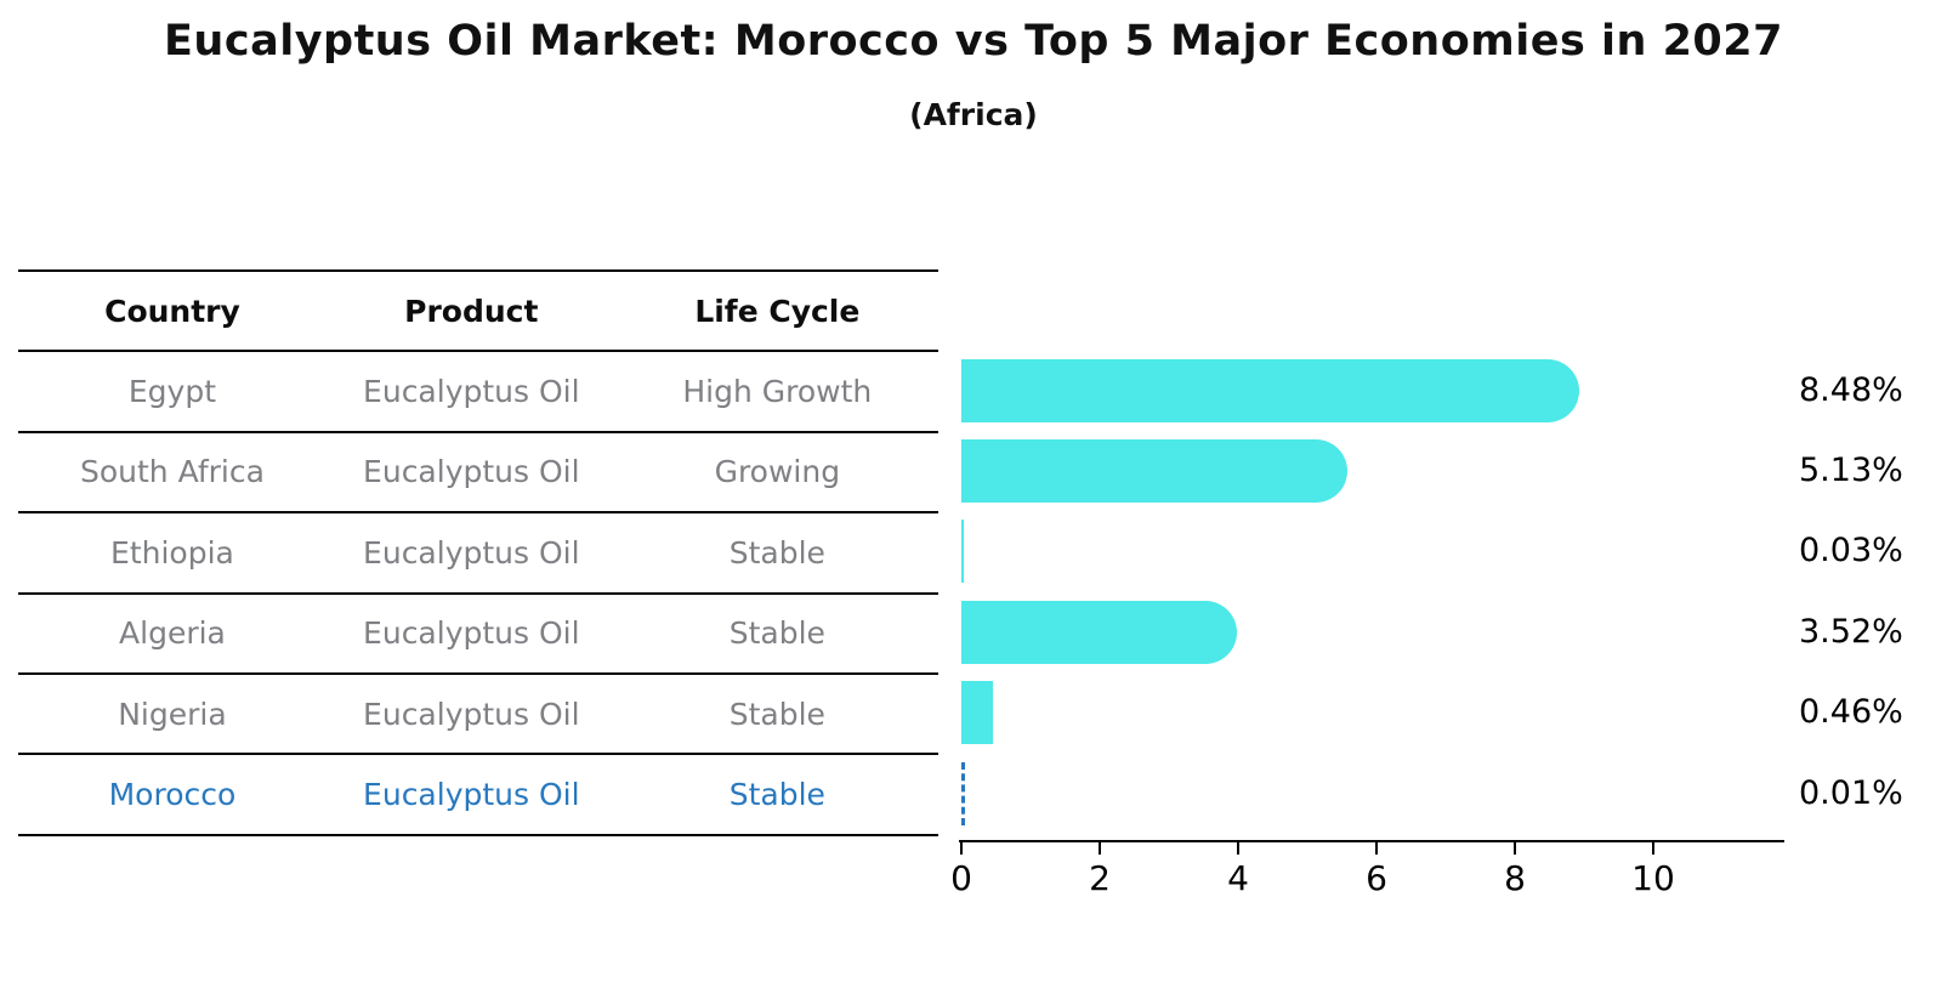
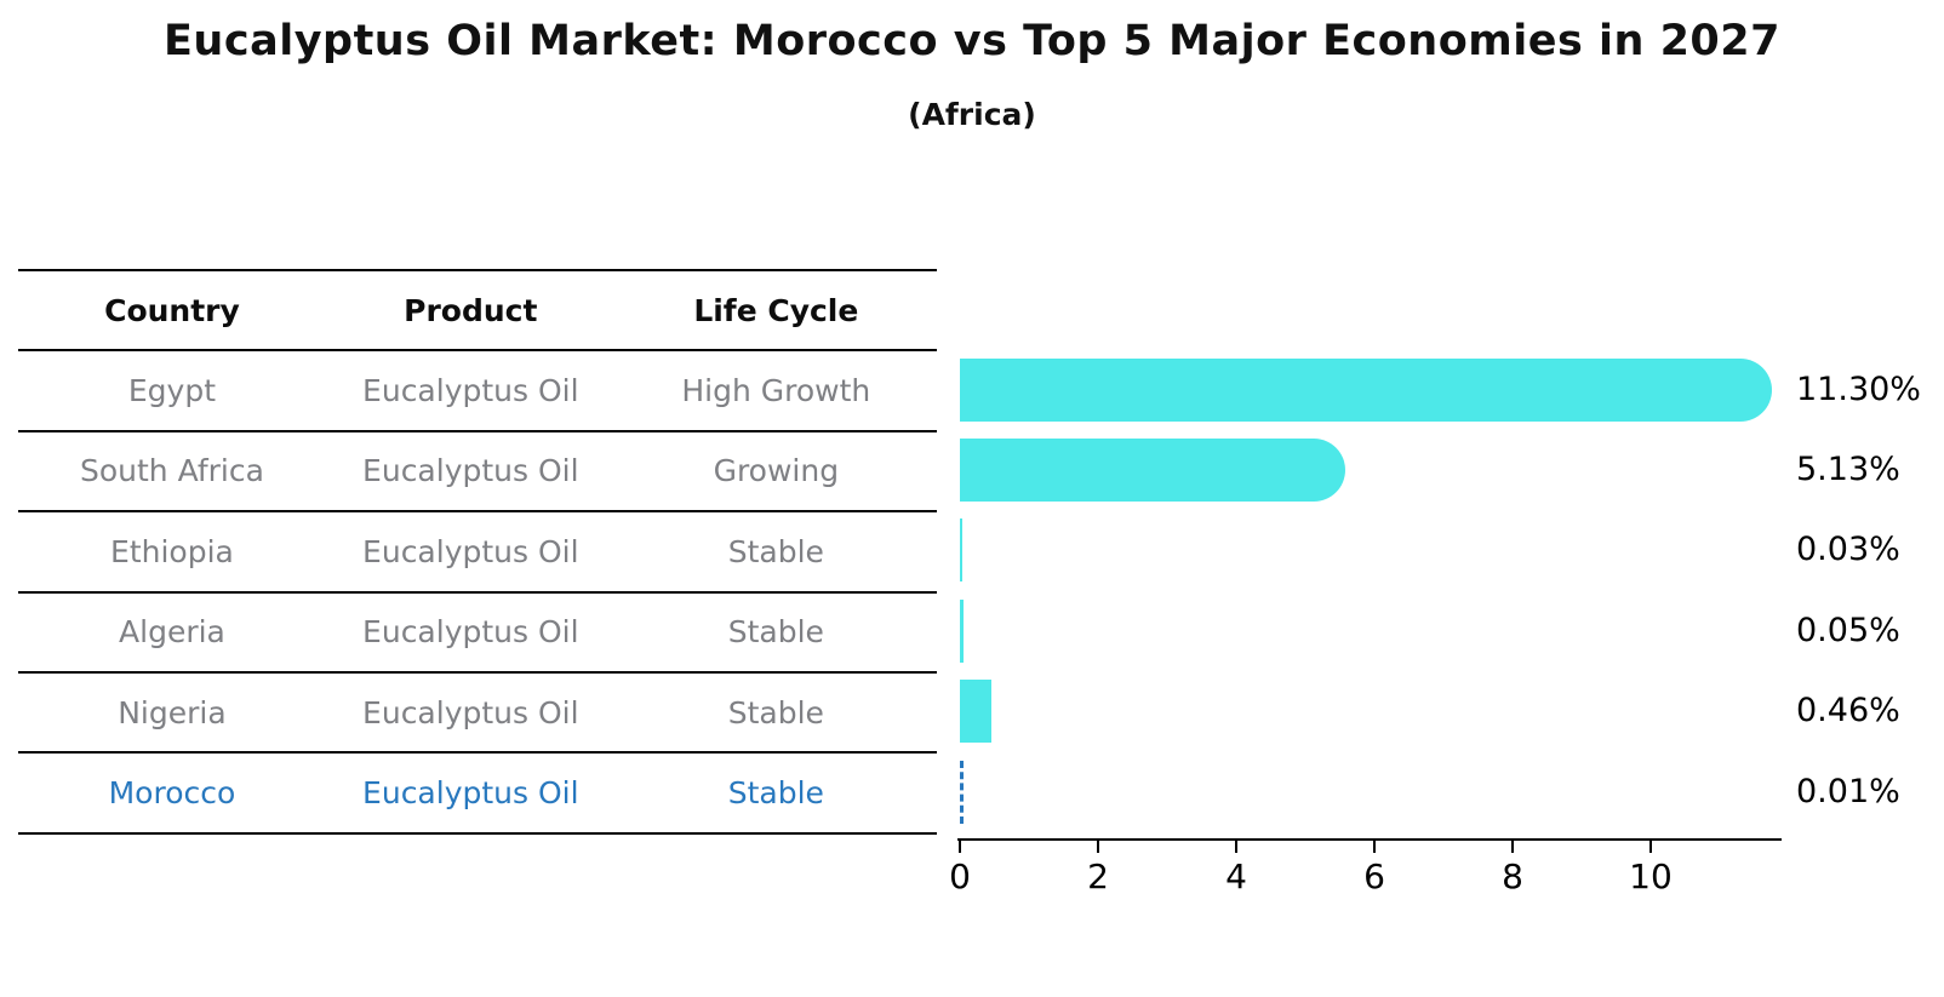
Egypt: 8.48% -> 11.30%
Algeria: 3.52% -> 0.05%
